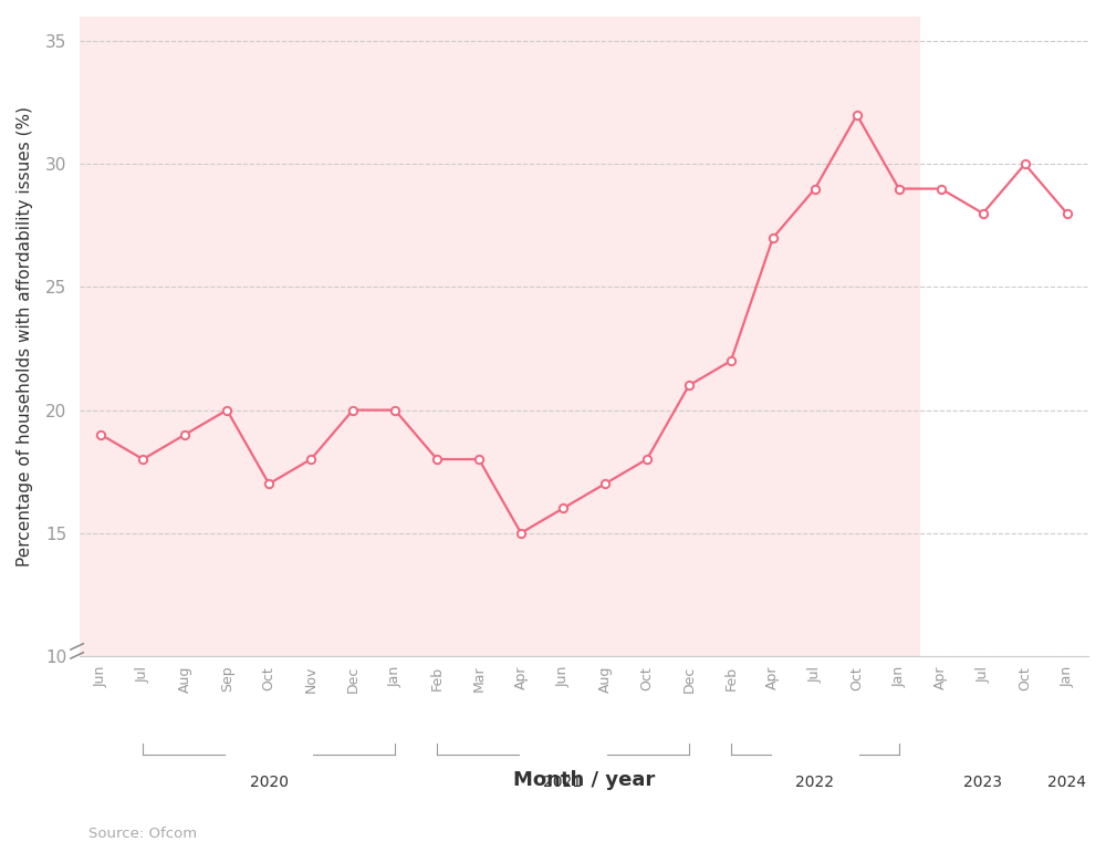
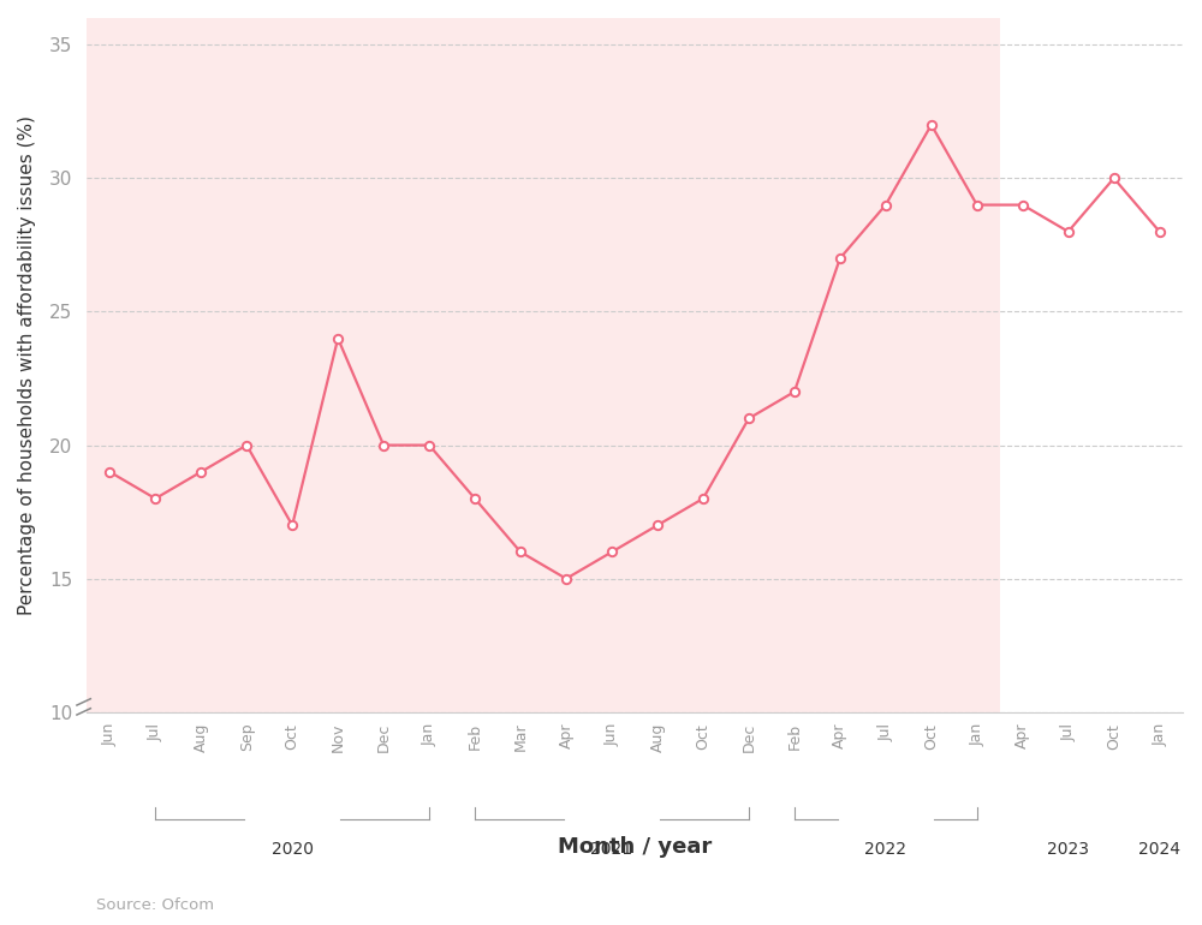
Nov: 18 -> 24
Mar: 18 -> 16
